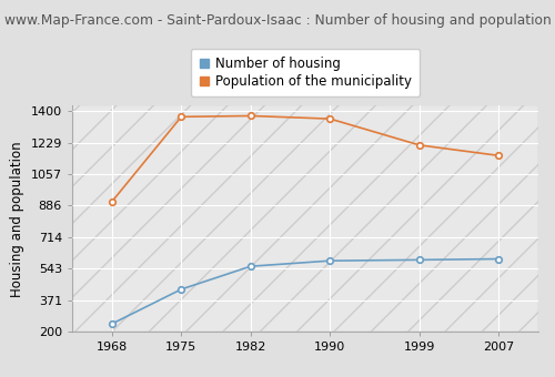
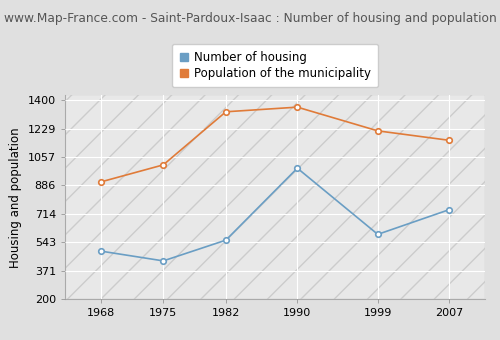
Number of housing/1968: 240 -> 490
Population of the municipality/1975: 1370 -> 1010
Population of the municipality/1982: 1370 -> 1330
Number of housing/1990: 590 -> 990
Number of housing/2007: 600 -> 740
